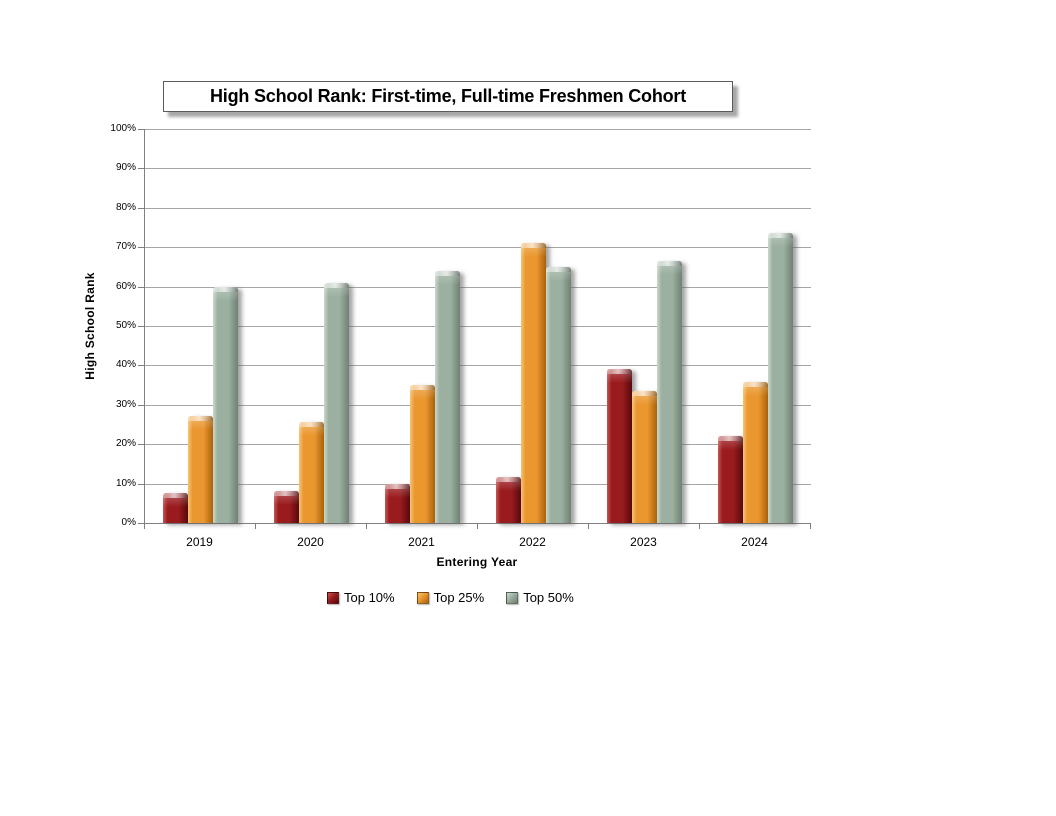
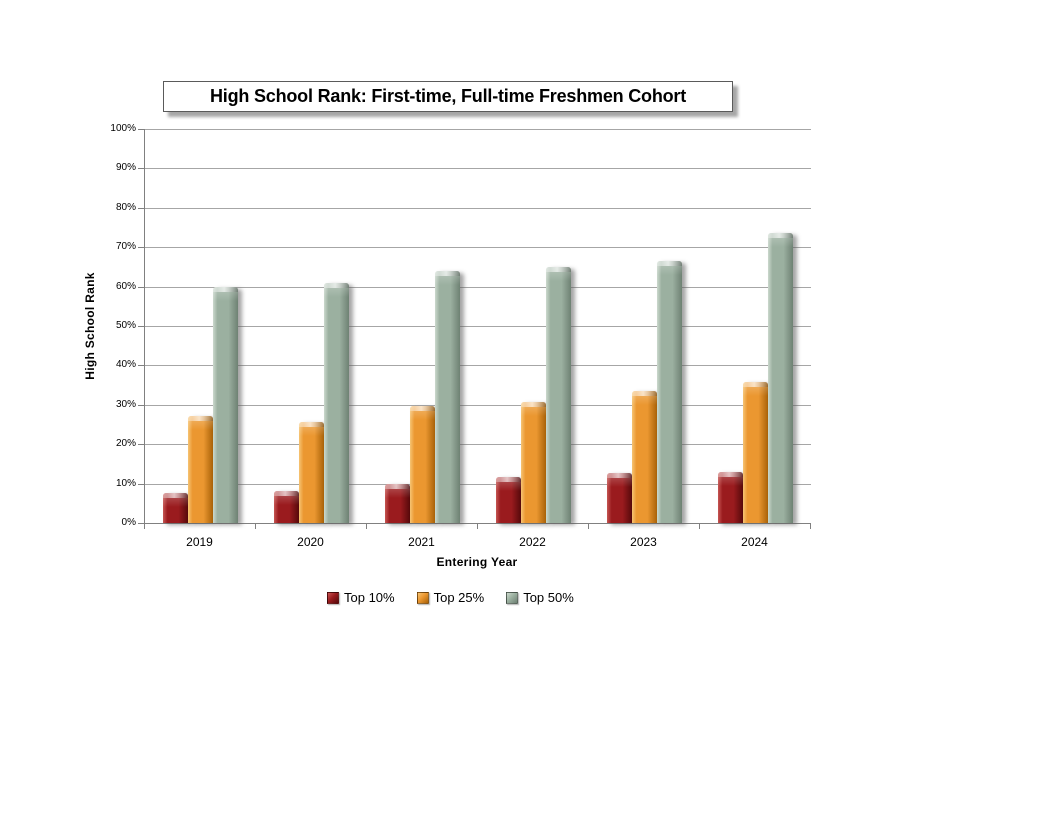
Top 25%/2021: 35% -> 30%
Top 25%/2022: 71% -> 31%
Top 10%/2023: 39% -> 13%
Top 10%/2024: 22% -> 13%
